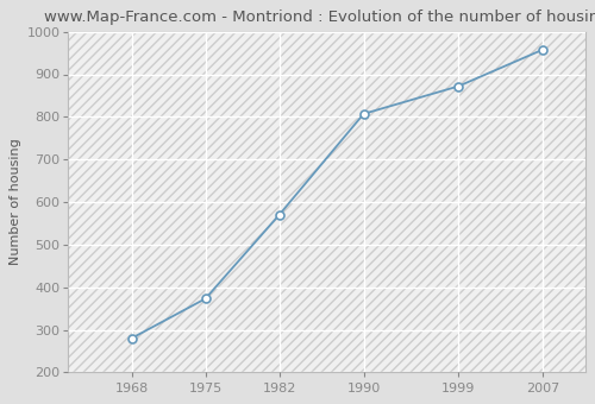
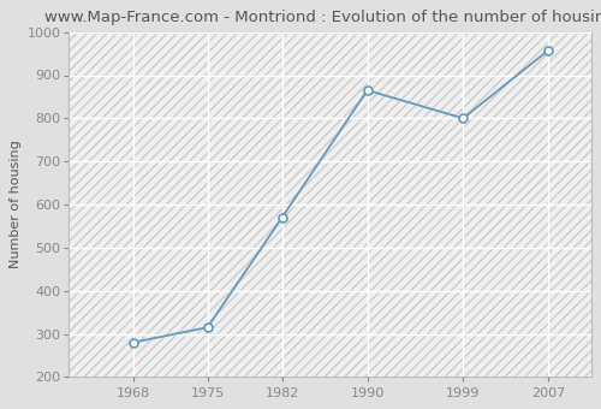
1975: 373 -> 315
1990: 807 -> 865
1999: 872 -> 800
